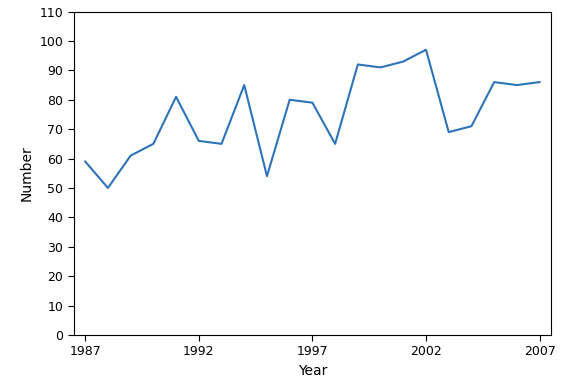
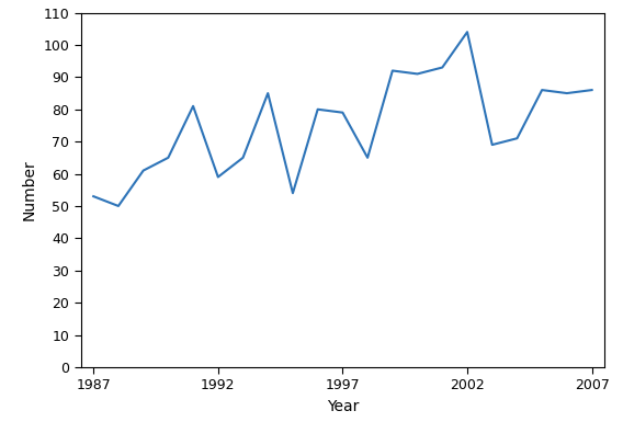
1987: 59 -> 53
1992: 66 -> 59
2002: 97 -> 104
